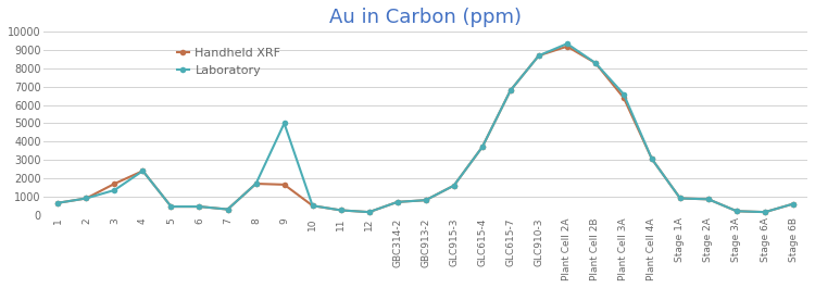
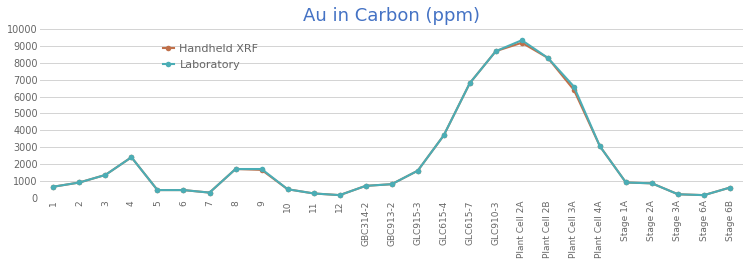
Handheld XRF/3: 1700 -> 1400
Laboratory/9: 5000 -> 1700
